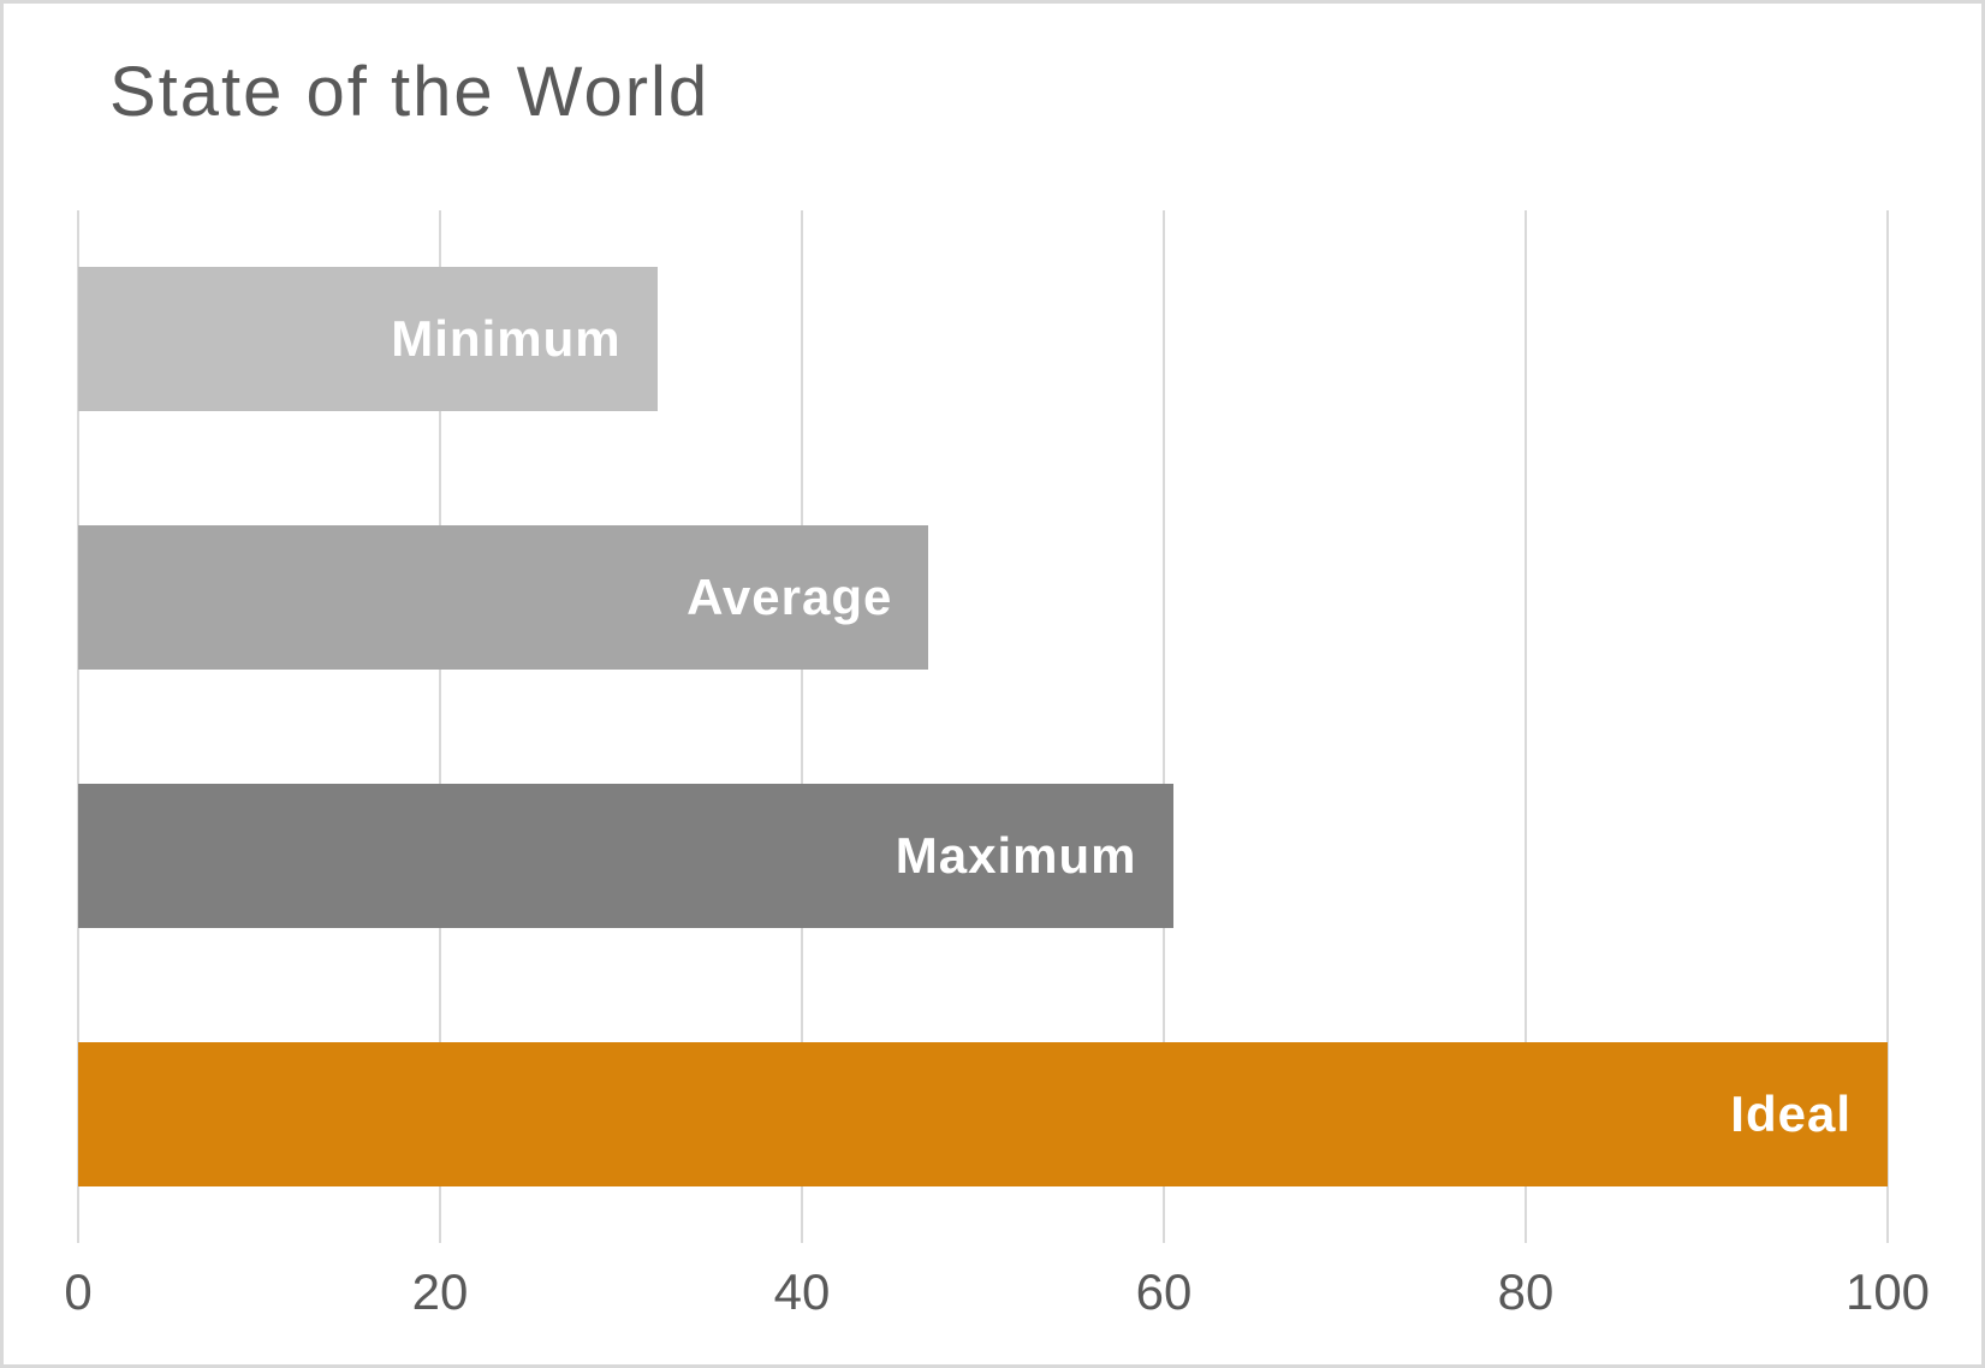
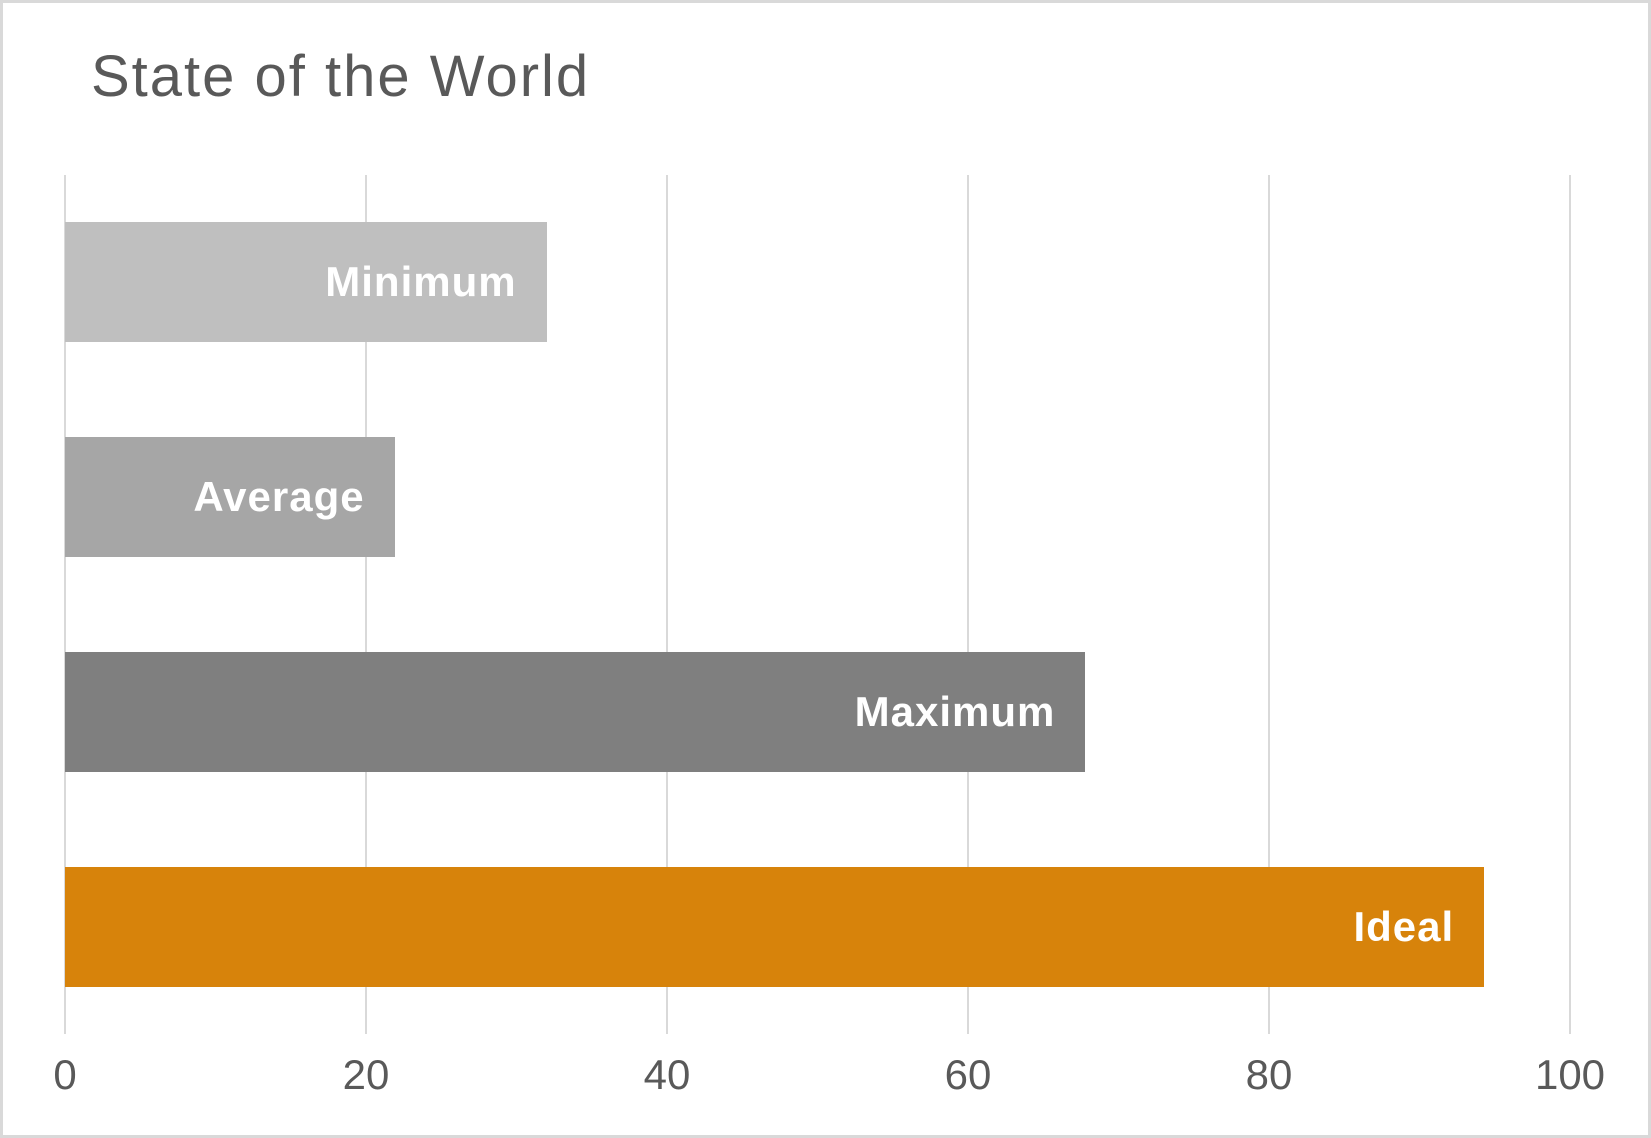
Average: 47.0 -> 21.9
Maximum: 60.5 -> 67.8
Ideal: 100.0 -> 94.3
